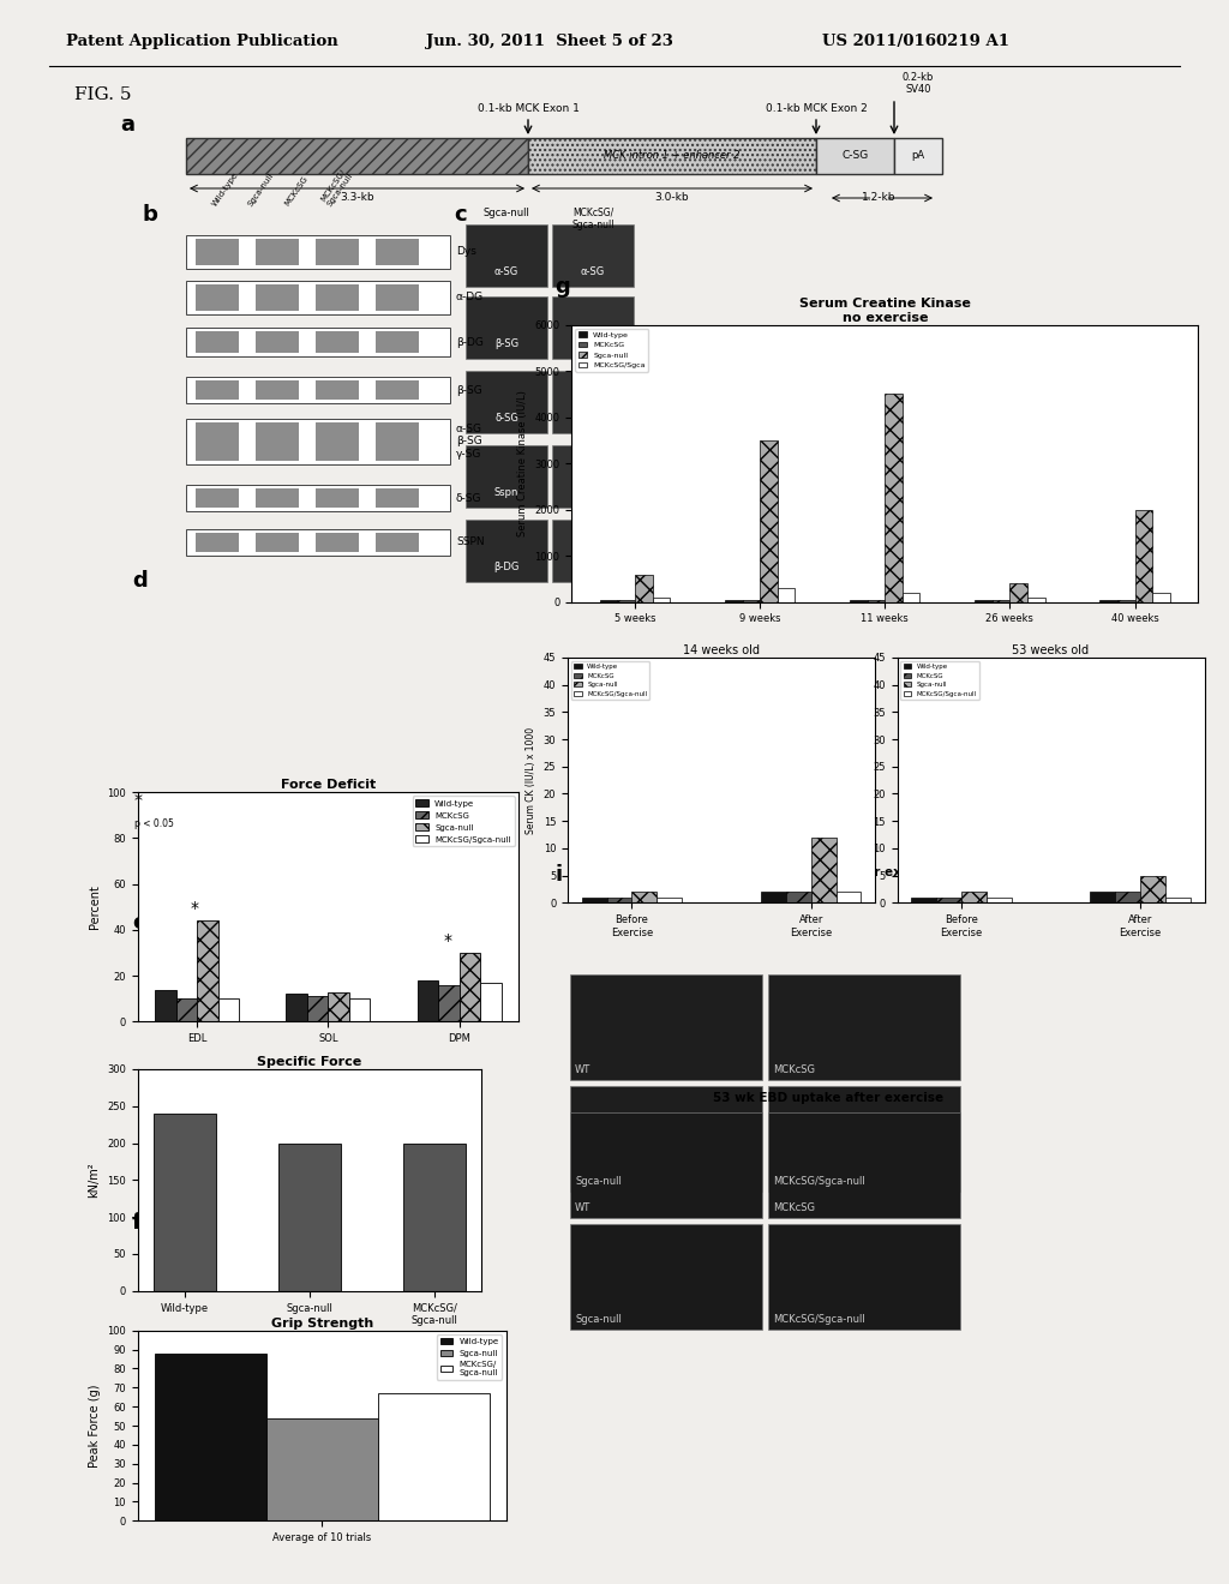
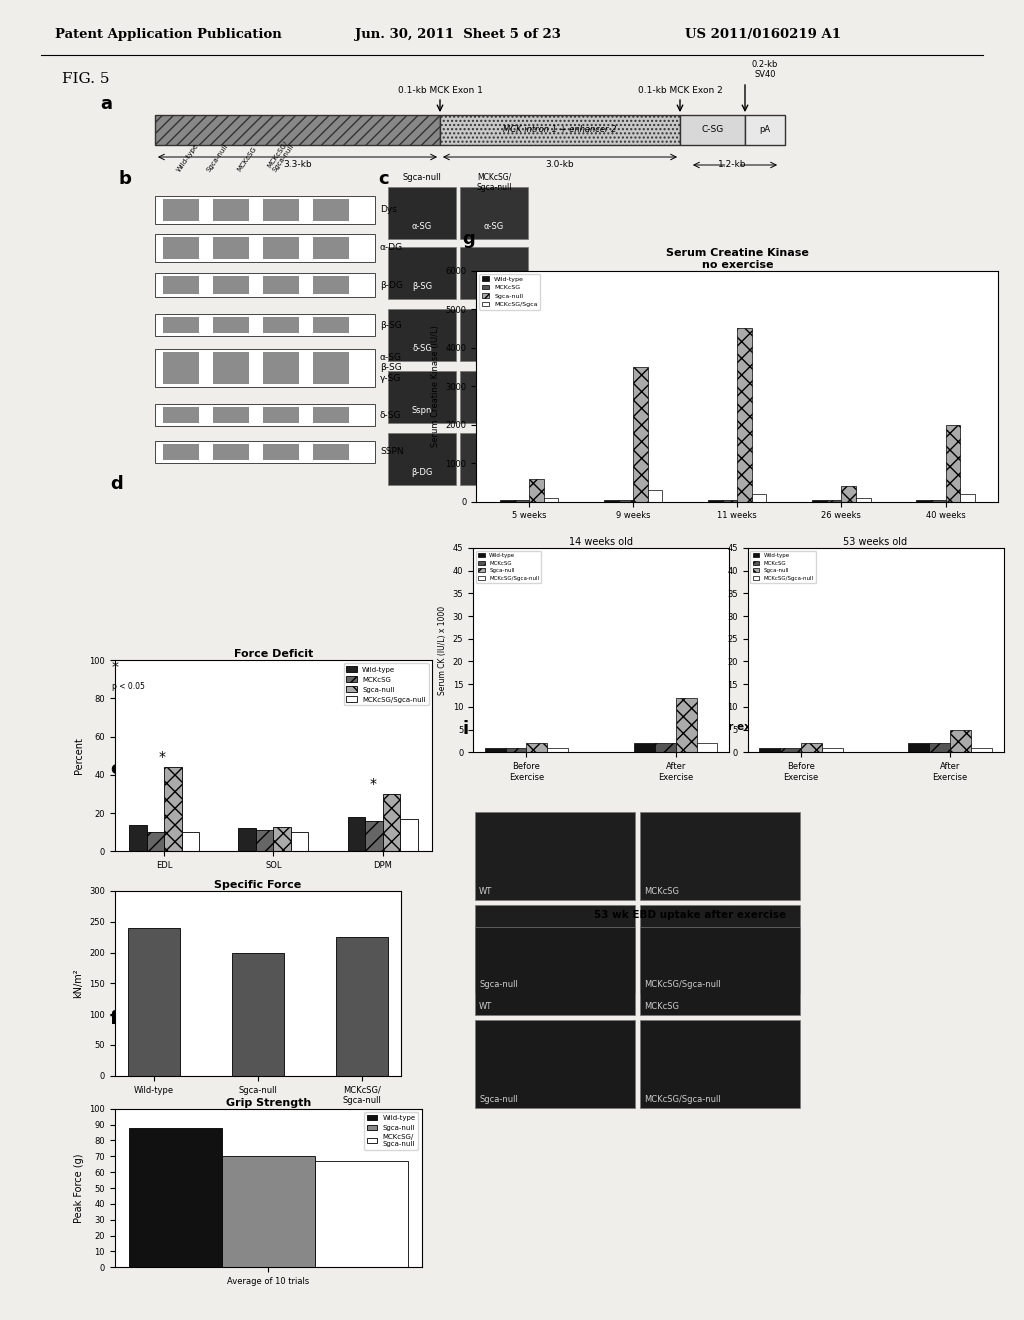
Specific Force/MCKcSG/ Sgca-null: 200 -> 225
Grip Strength/Average of 10 trials: 54 -> 70
